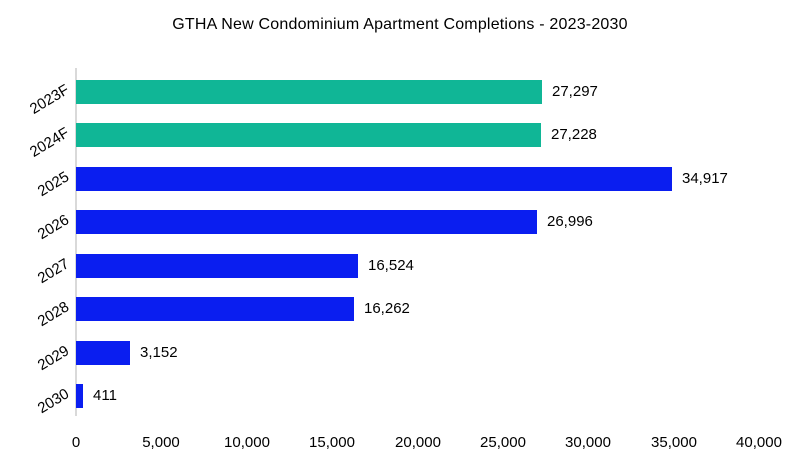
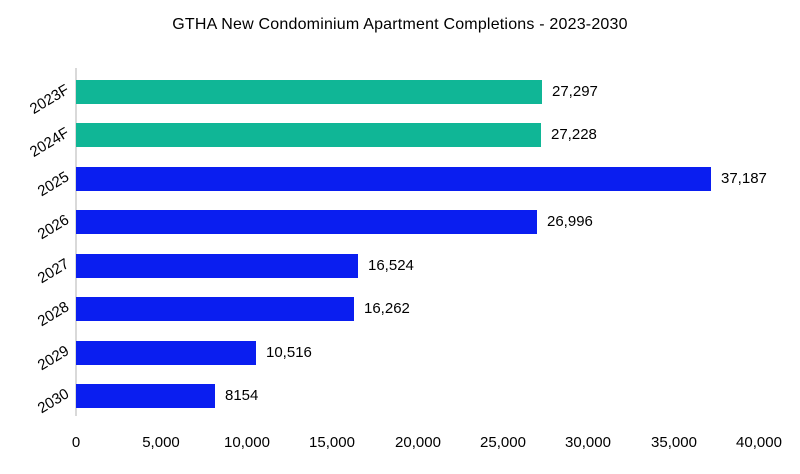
2025: 34,917 -> 37,187
2029: 3,152 -> 10,516
2030: 411 -> 8154
